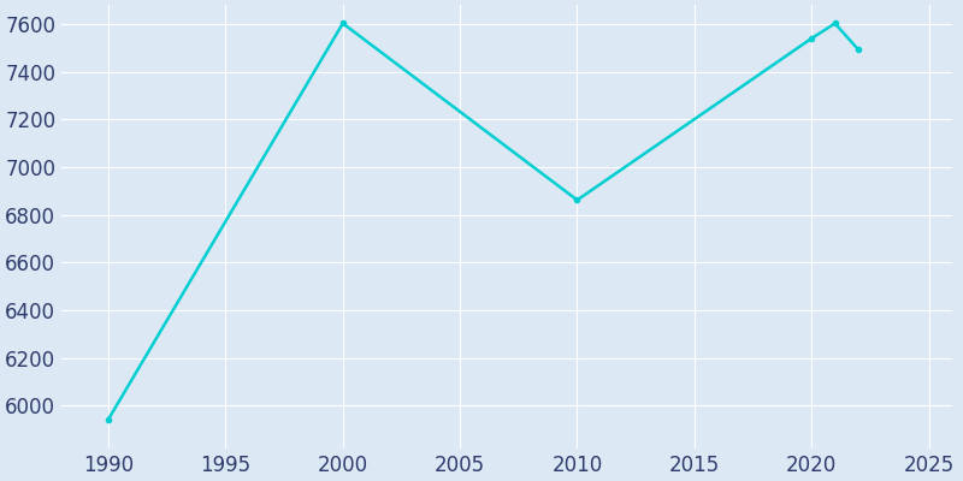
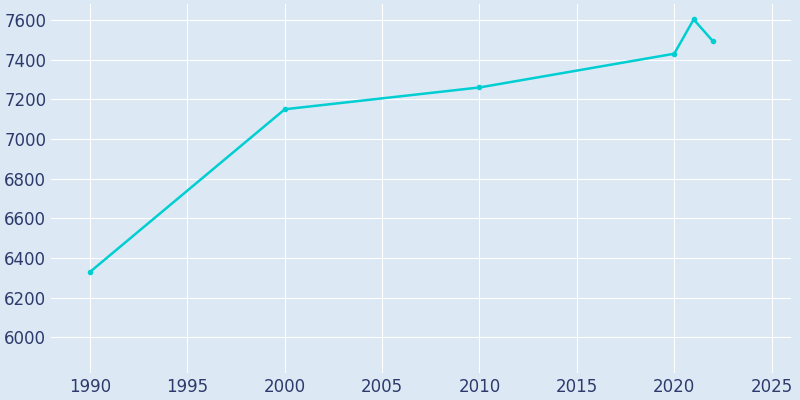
1990: 5940 -> 6330
2000: 7600 -> 7150
2010: 6860 -> 7260
2020: 7540 -> 7430
